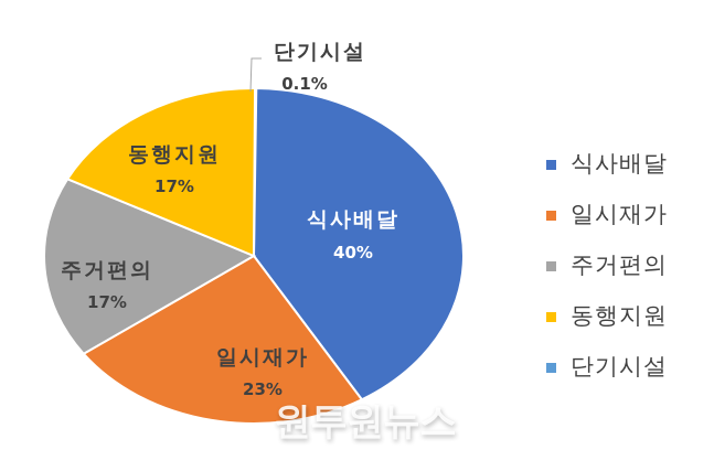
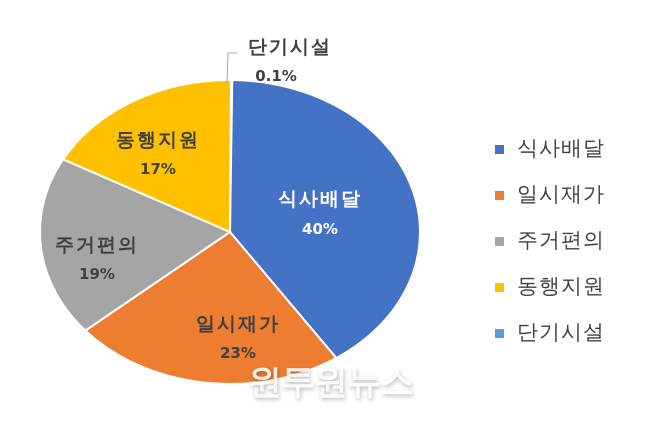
주거편의: 17% -> 19%
